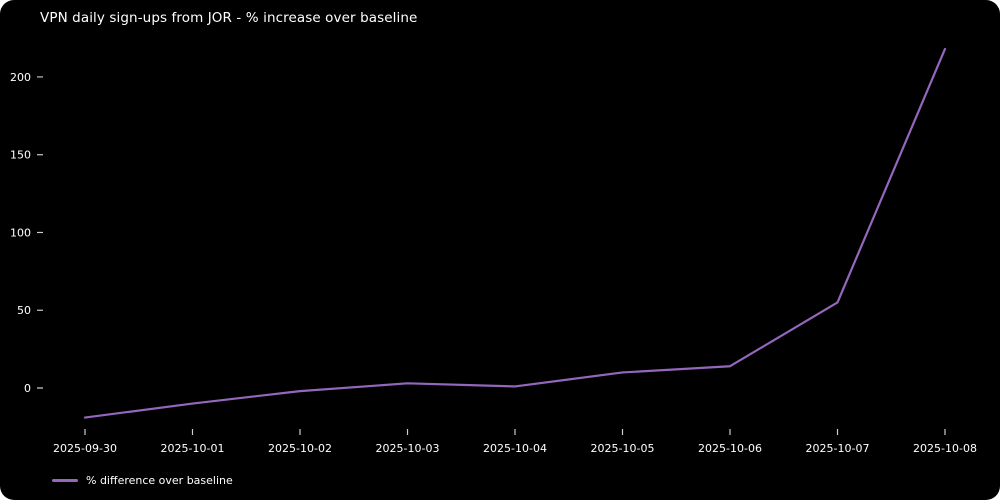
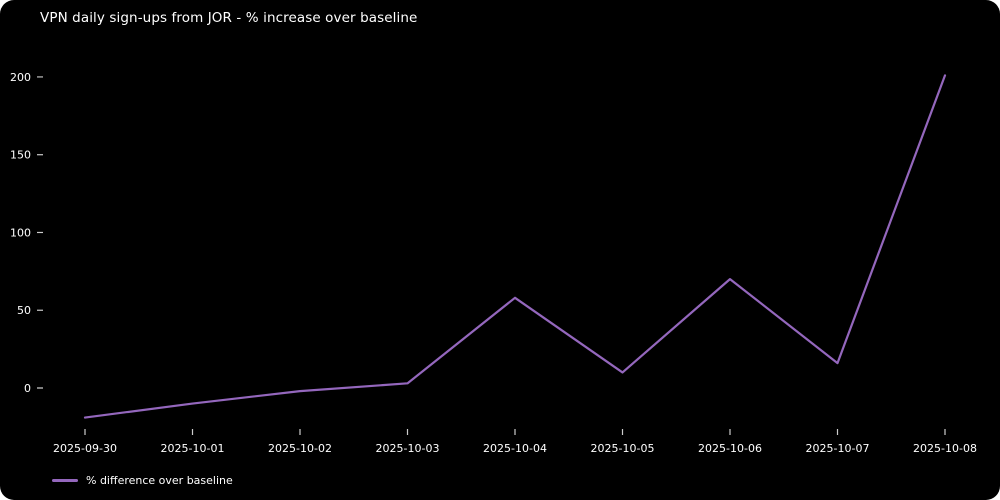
2025-10-04: 1 -> 58
2025-10-06: 14 -> 70
2025-10-07: 55 -> 16
2025-10-08: 218 -> 201
